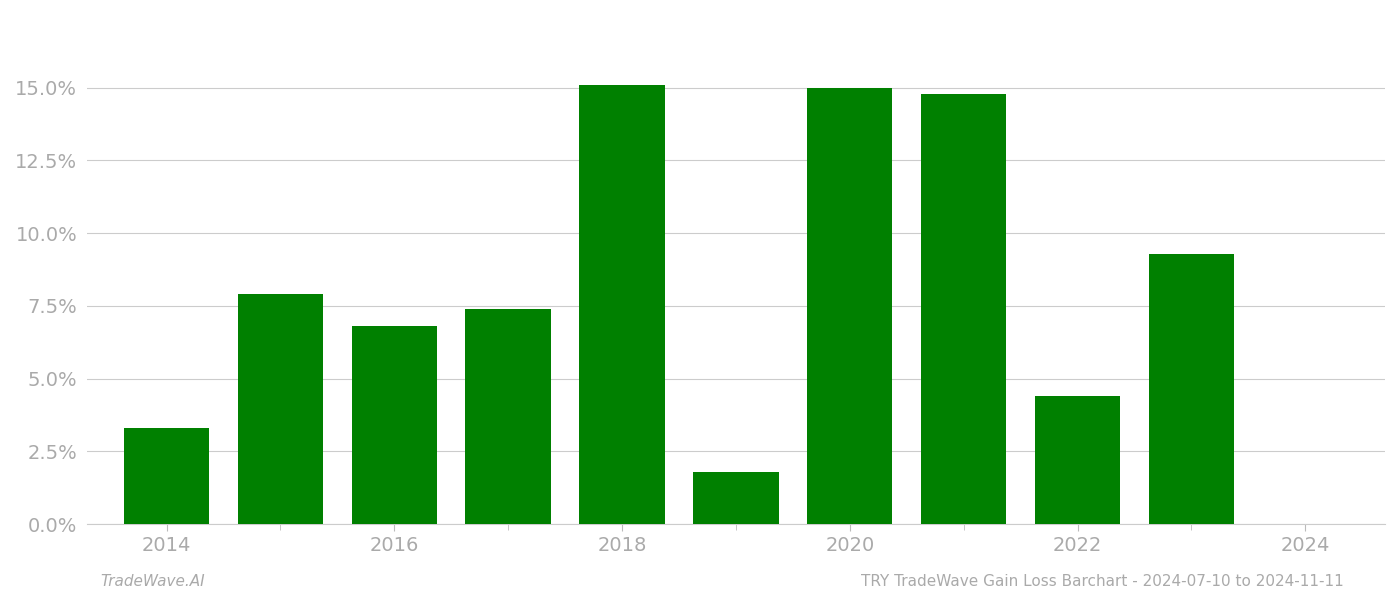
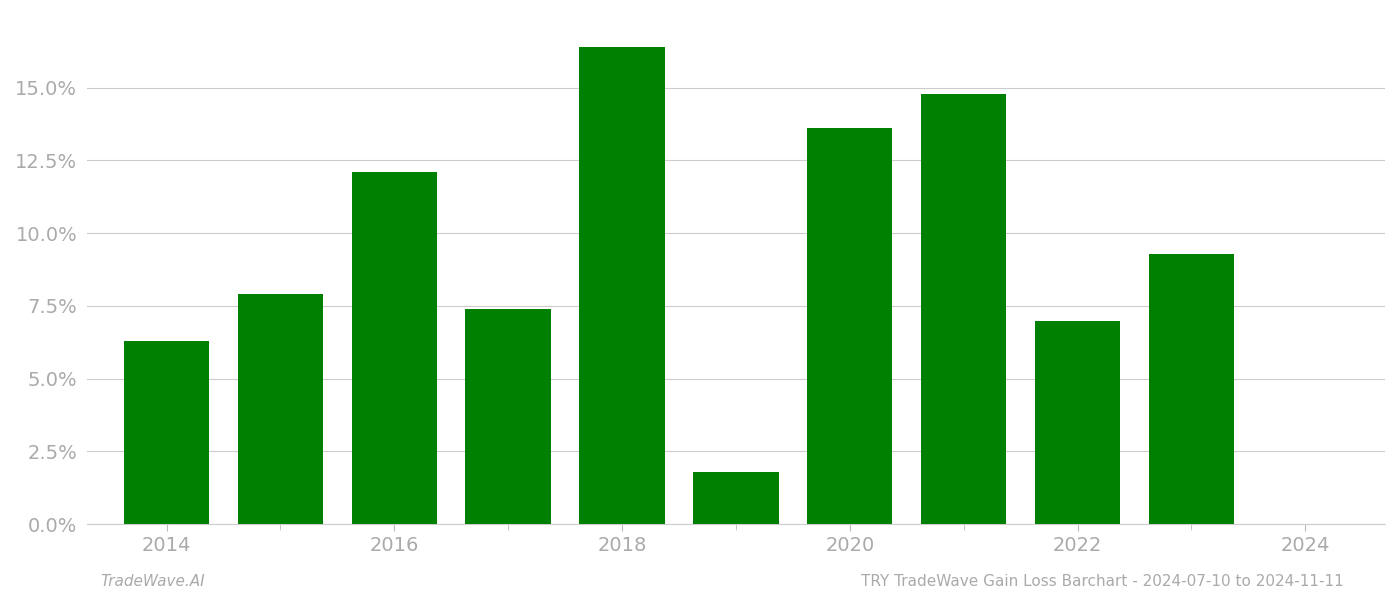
2014: 3.3% -> 6.3%
2016: 6.8% -> 12.1%
2018: 15.1% -> 16.4%
2020: 15.0% -> 13.6%
2022: 4.4% -> 7.0%
